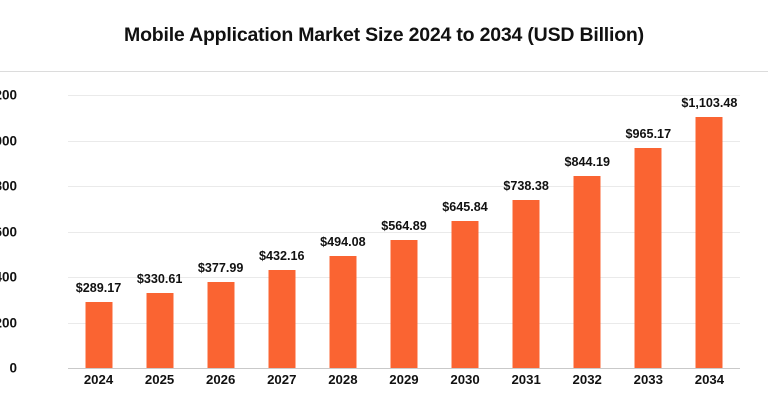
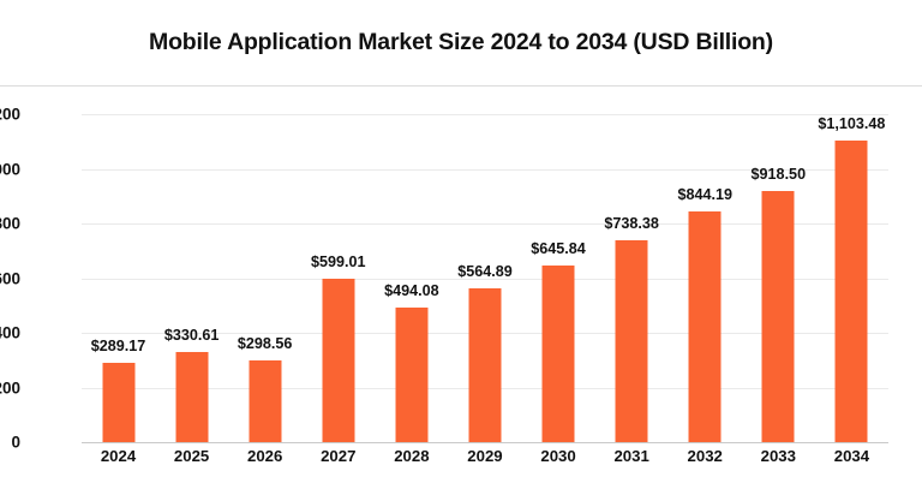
2026: $377.99 -> $298.56
2027: $432.16 -> $599.01
2033: $965.17 -> $918.50
